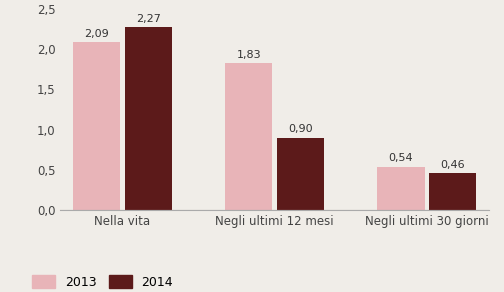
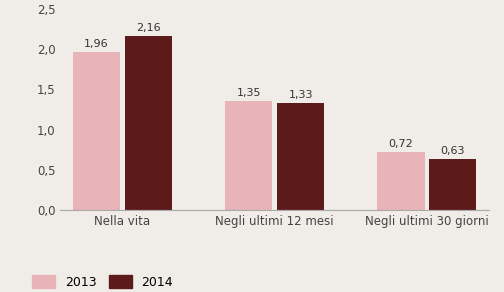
2013/Nella vita: 2,09 -> 1,96
2014/Nella vita: 2,27 -> 2,16
2013/Negli ultimi 12 mesi: 1,83 -> 1,35
2014/Negli ultimi 12 mesi: 0,90 -> 1,33
2013/Negli ultimi 30 giorni: 0,54 -> 0,72
2014/Negli ultimi 30 giorni: 0,46 -> 0,63
